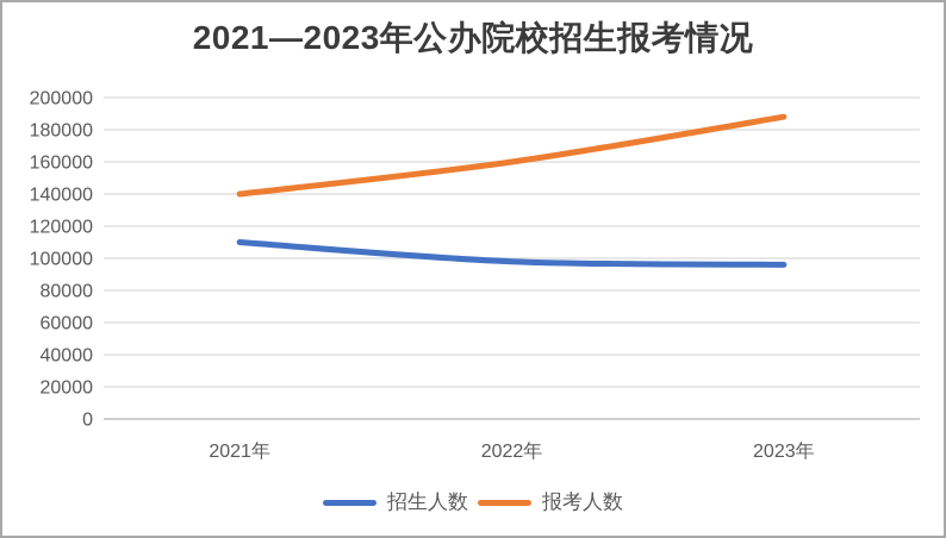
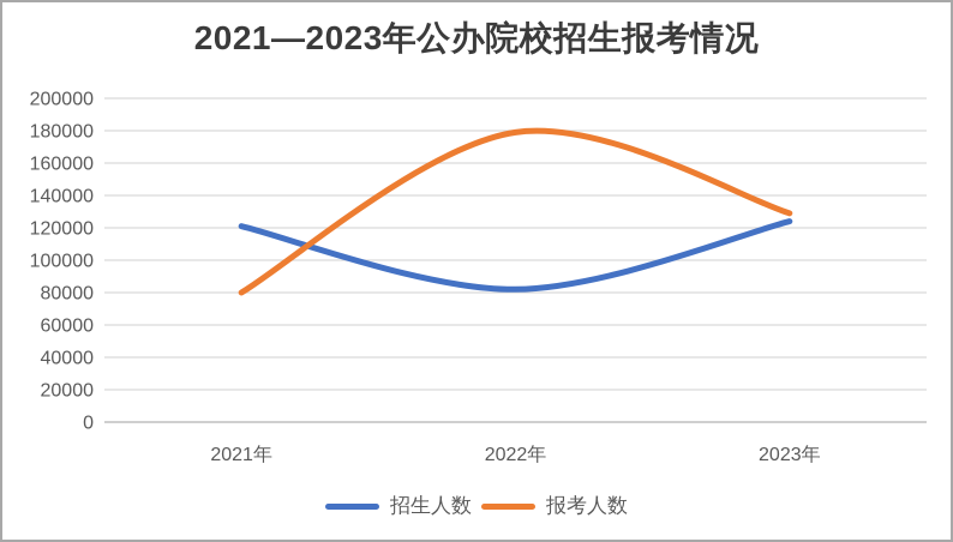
招生人数/2021年: 110000 -> 121000
报考人数/2021年: 140000 -> 80000
招生人数/2022年: 98000 -> 82000
报考人数/2022年: 160000 -> 179000
招生人数/2023年: 96000 -> 124000
报考人数/2023年: 188000 -> 129000
